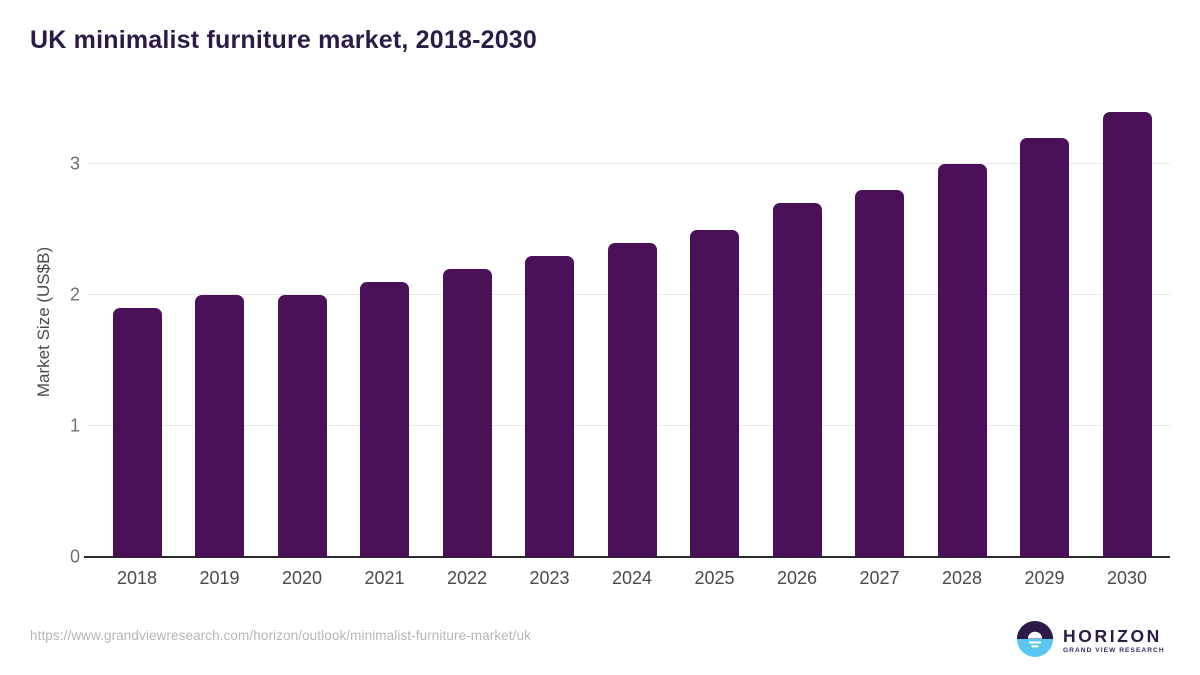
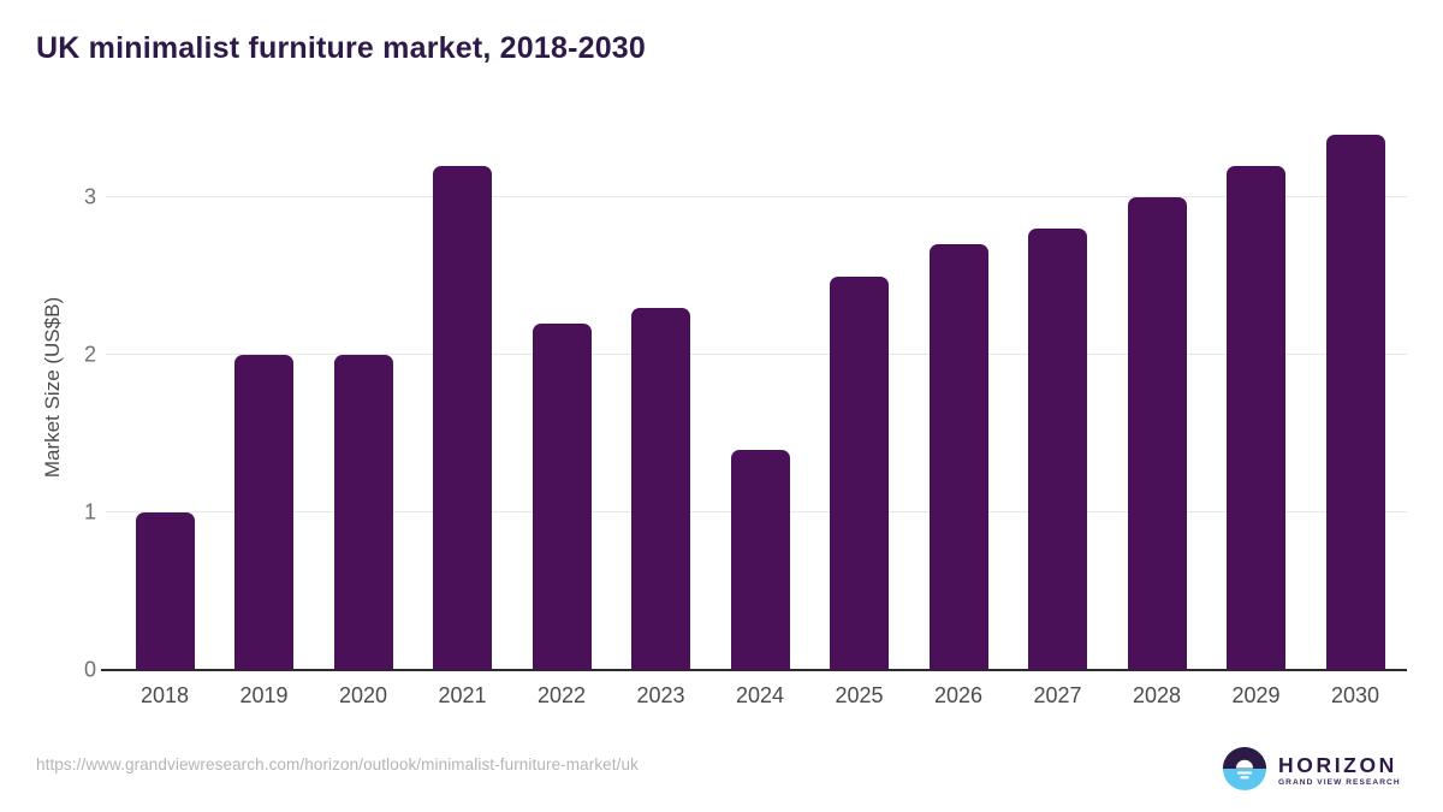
2018: 1.9 -> 1.0
2021: 2.1 -> 3.2
2024: 2.4 -> 1.4
